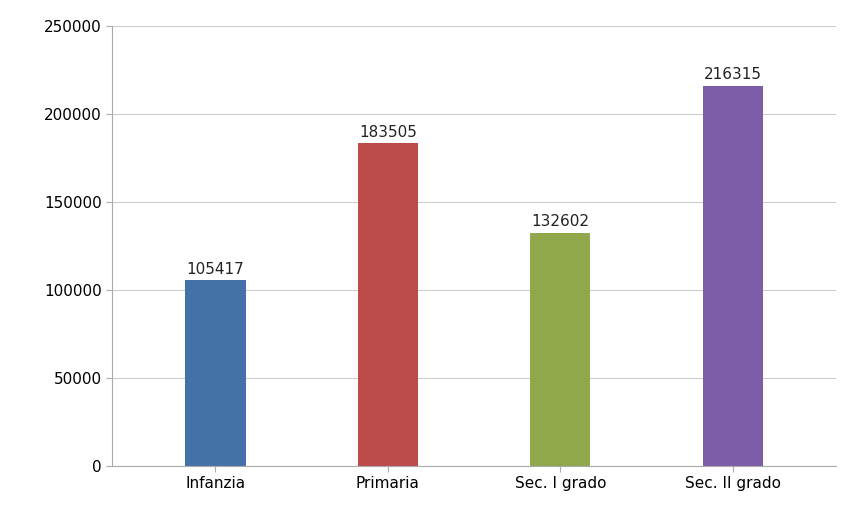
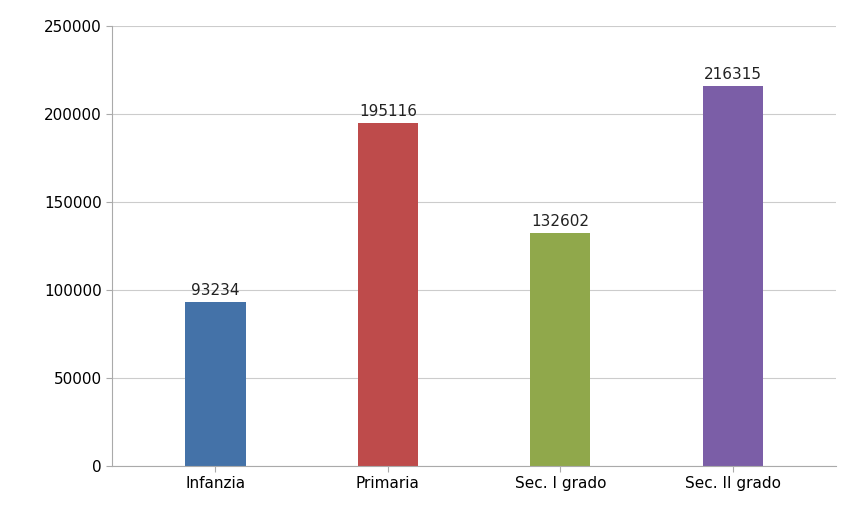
Infanzia: 105417 -> 93234
Primaria: 183505 -> 195116
